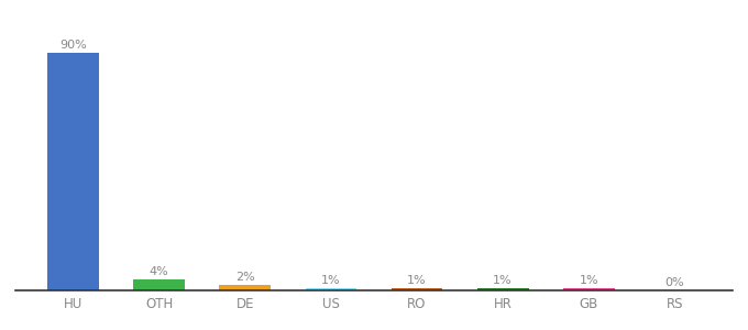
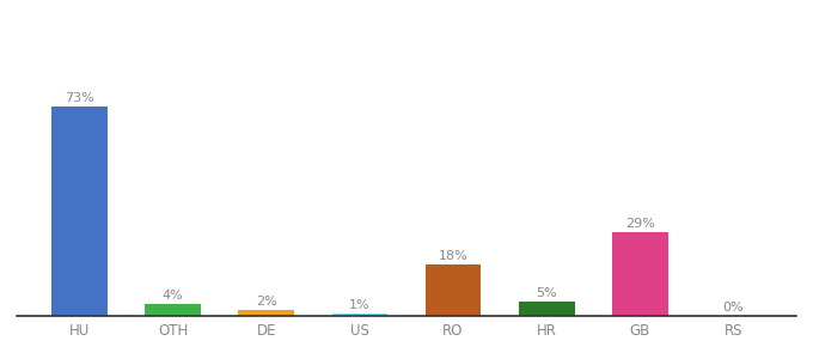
HU: 90% -> 73%
RO: 1% -> 18%
HR: 1% -> 5%
GB: 1% -> 29%
